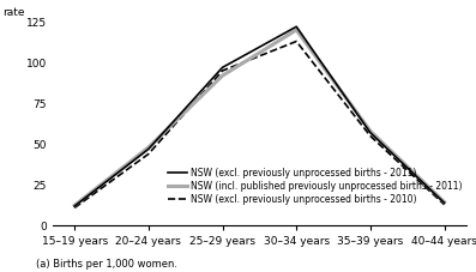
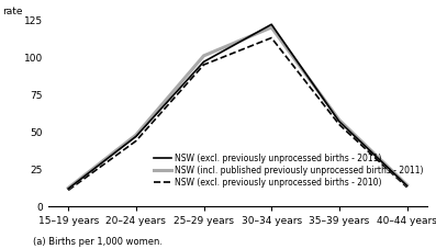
NSW (incl. published previously unprocessed births - 2011)/25–29 years: 92 -> 101
